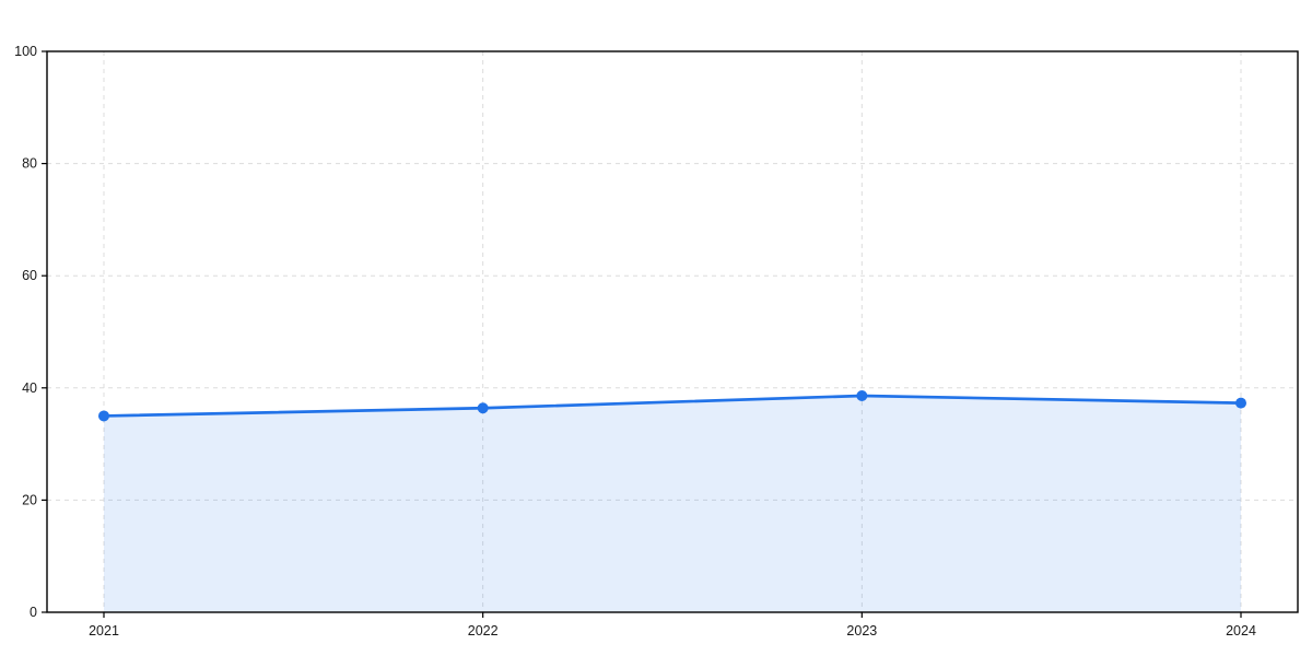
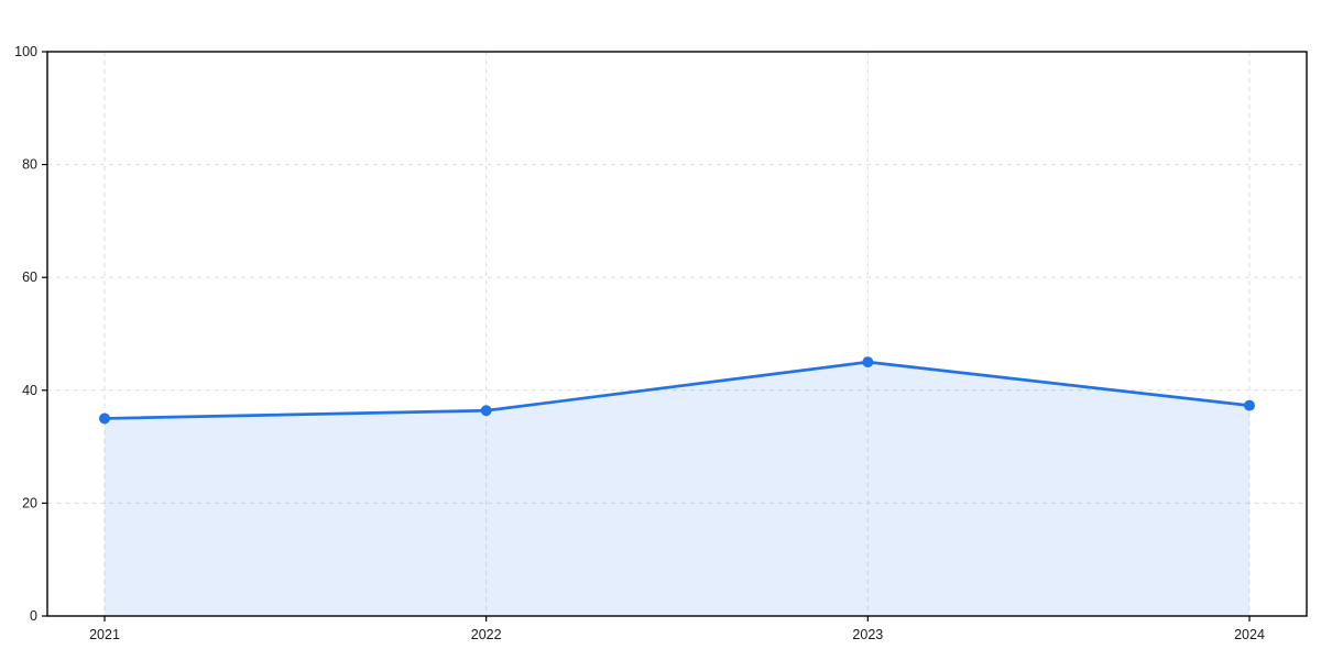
2023: 39 -> 45
